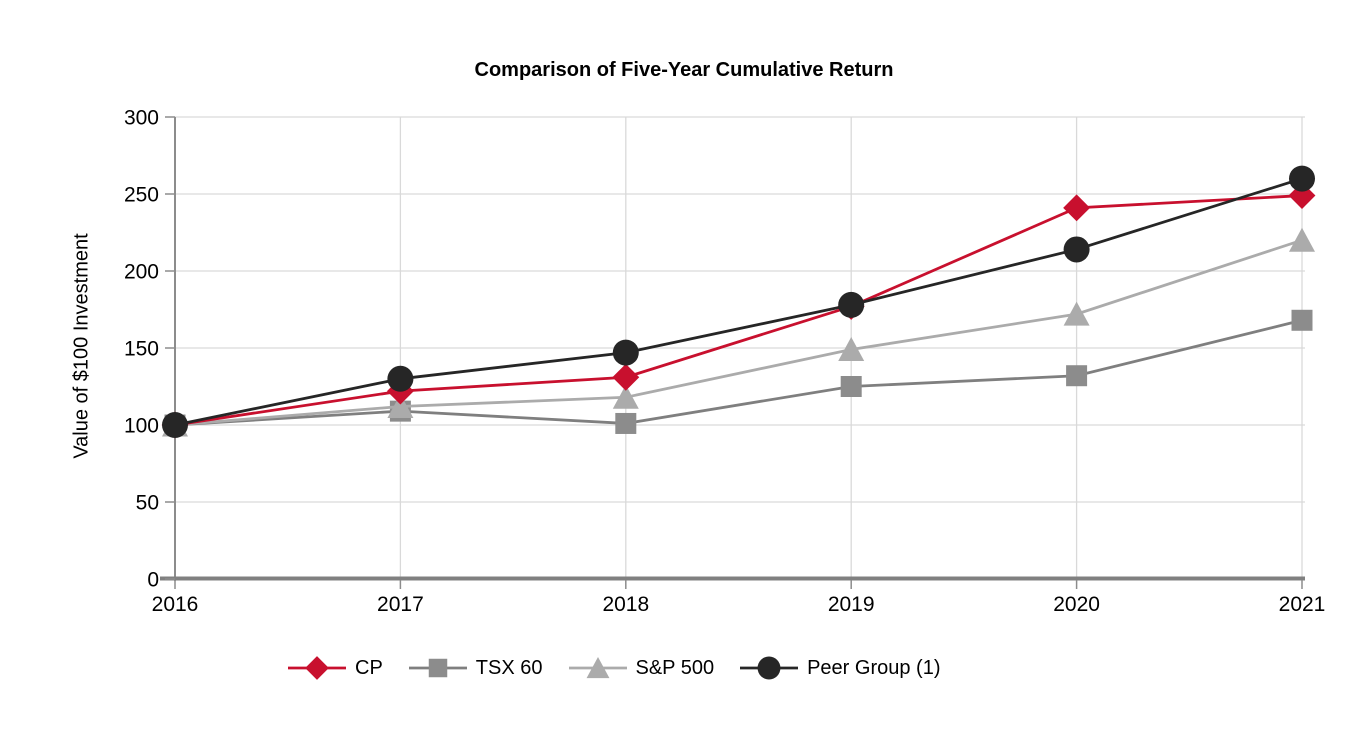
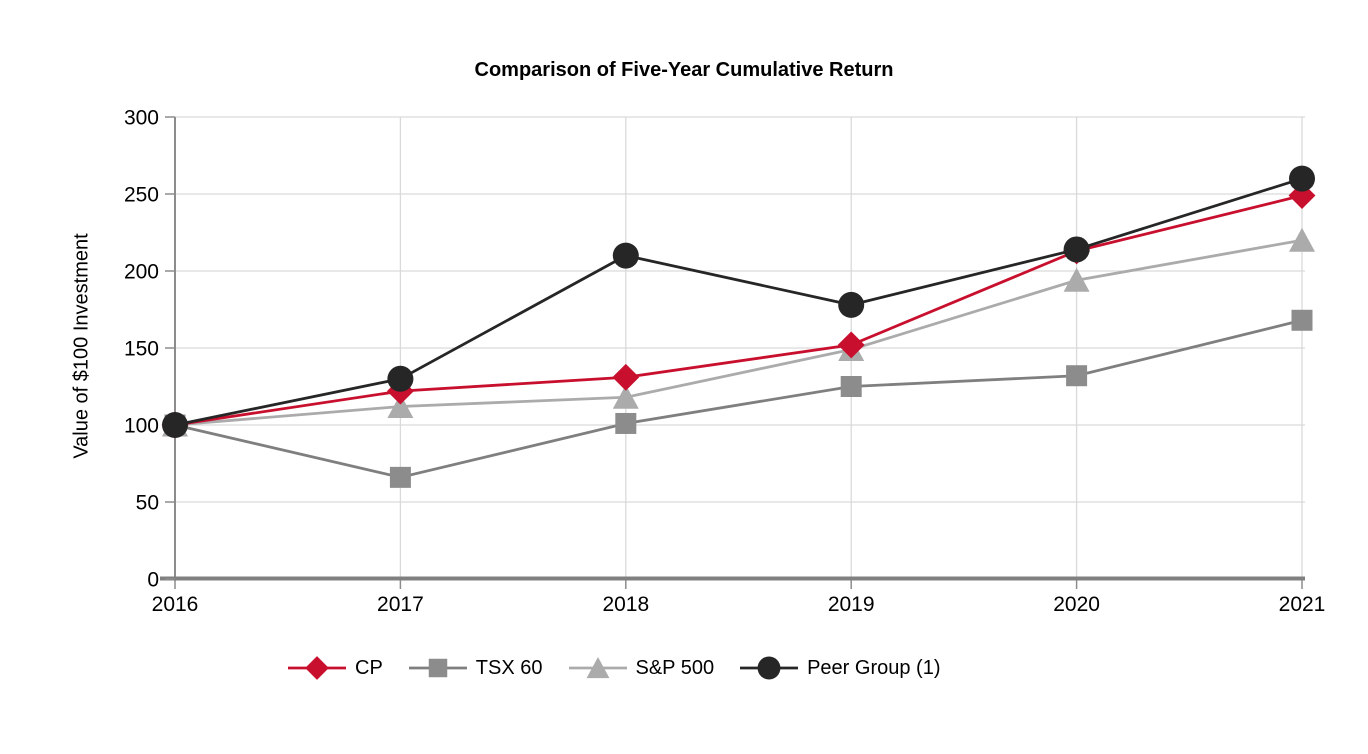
TSX 60/2017: 109 -> 66
Peer Group (1)/2018: 147 -> 210
CP/2019: 177 -> 152
CP/2020: 241 -> 213
S&P 500/2020: 172 -> 194
